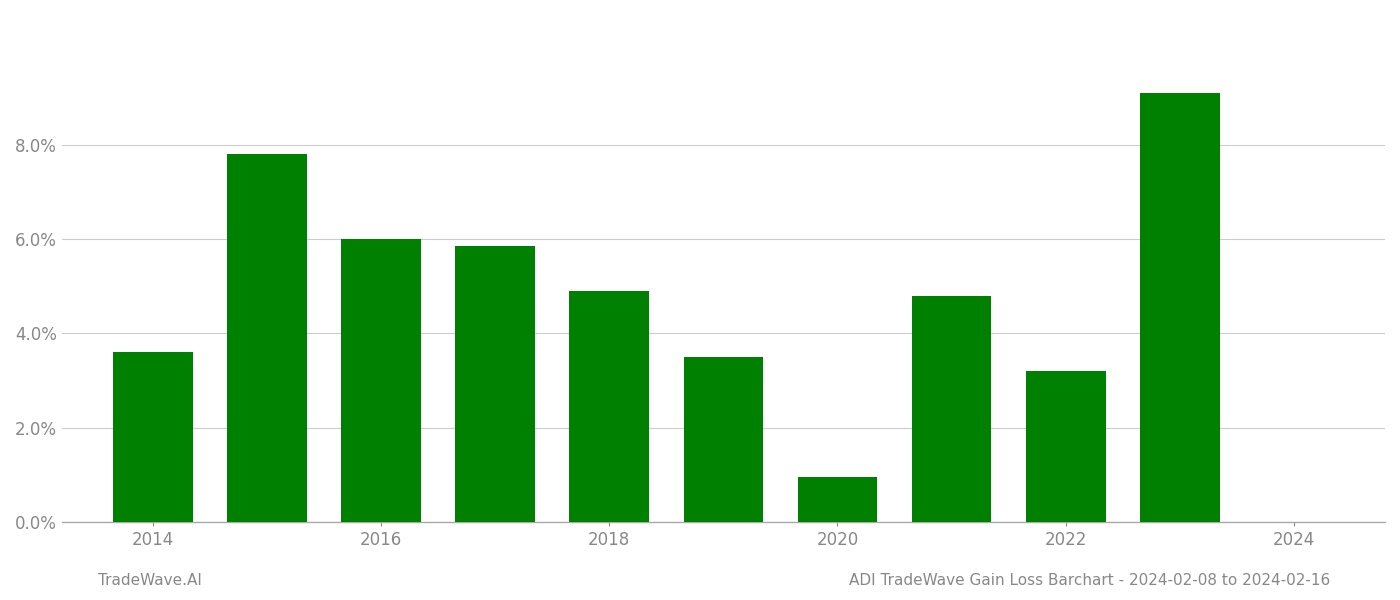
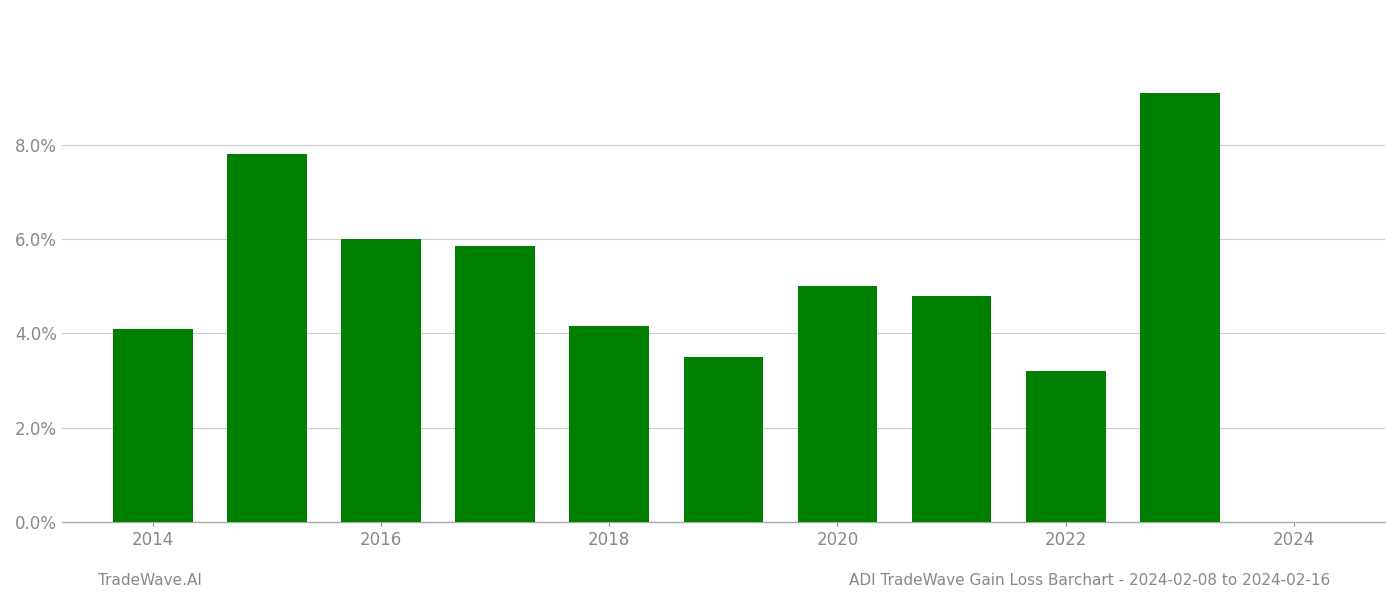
2014: 3.60% -> 4.10%
2018: 4.90% -> 4.15%
2020: 0.95% -> 5.00%
